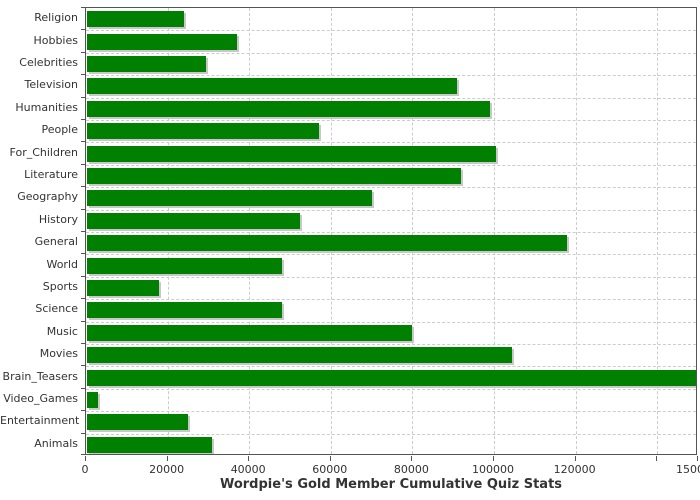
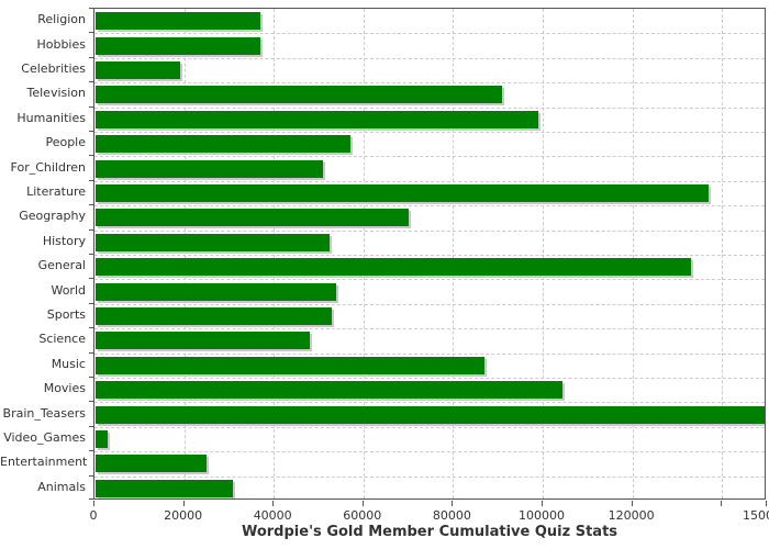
Religion: 24000 -> 37000
Celebrities: 30000 -> 19000
For_Children: 100000 -> 51000
Literature: 92000 -> 137000
General: 118000 -> 133000
World: 48000 -> 54000
Sports: 18000 -> 53000
Music: 80000 -> 87000
